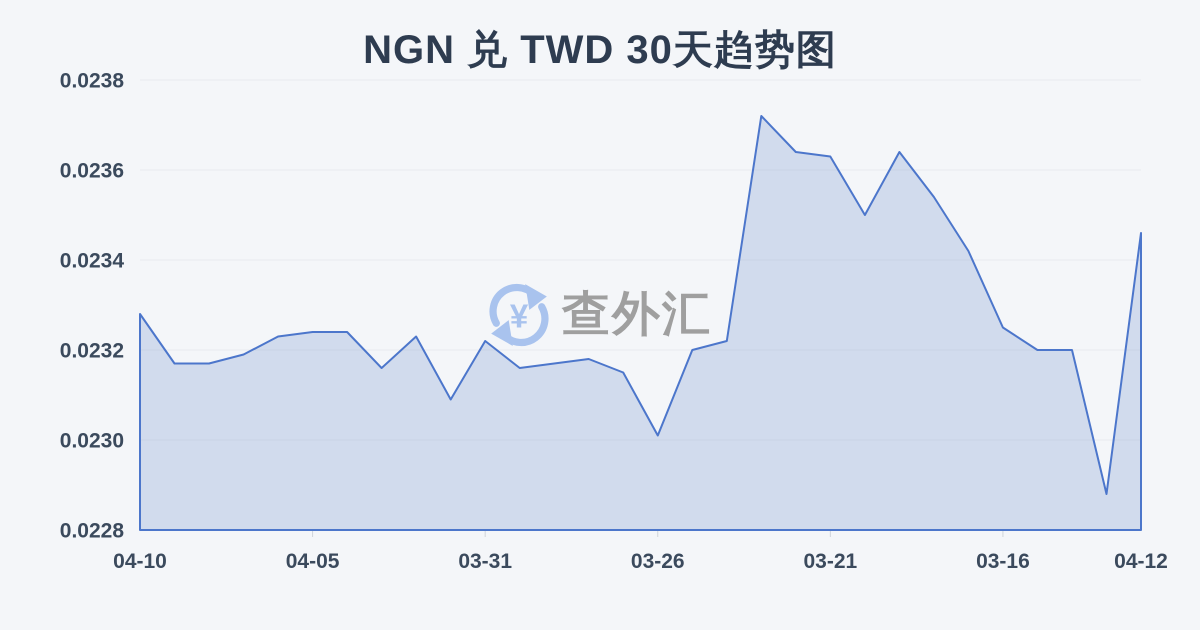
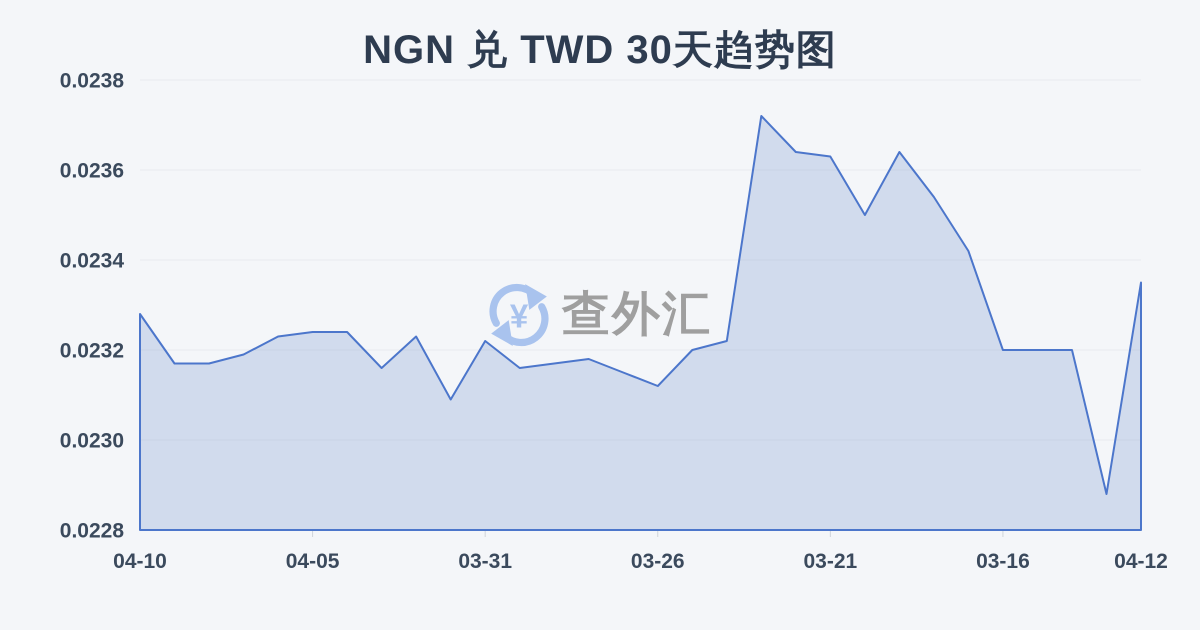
03-26: 0.02301 -> 0.02312
03-16: 0.02325 -> 0.02320
04-12: 0.02346 -> 0.02335
